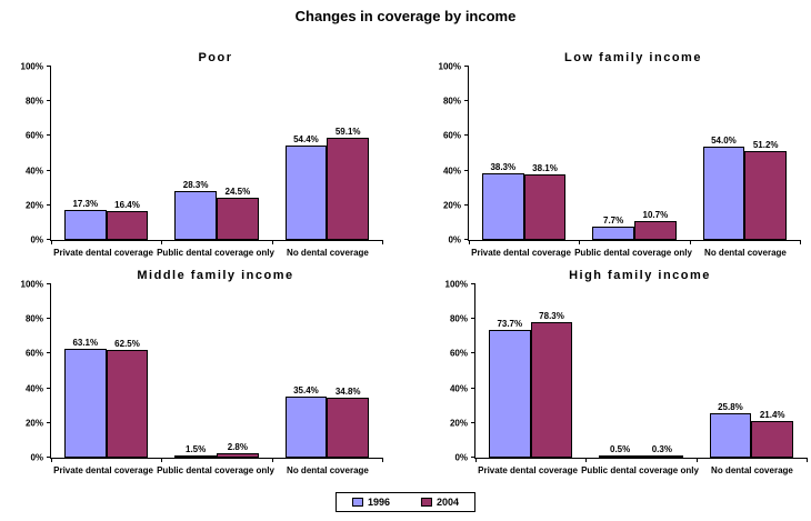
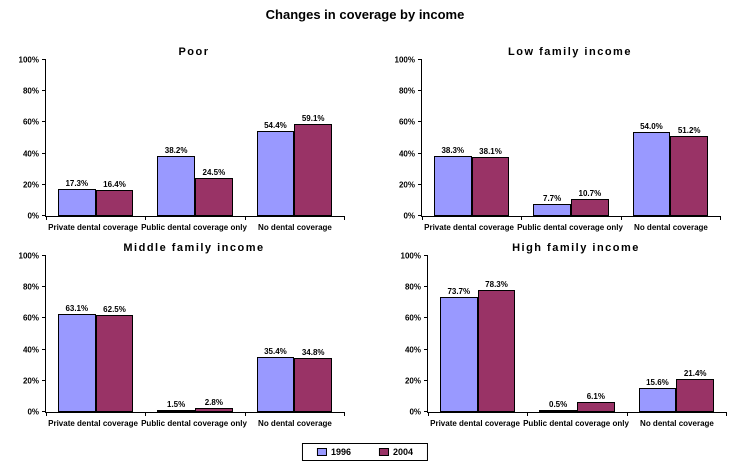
Poor/1996/Public dental coverage only: 28.3% -> 38.2%
High family income/2004/Public dental coverage only: 0.3% -> 6.1%
High family income/1996/No dental coverage: 25.8% -> 15.6%
